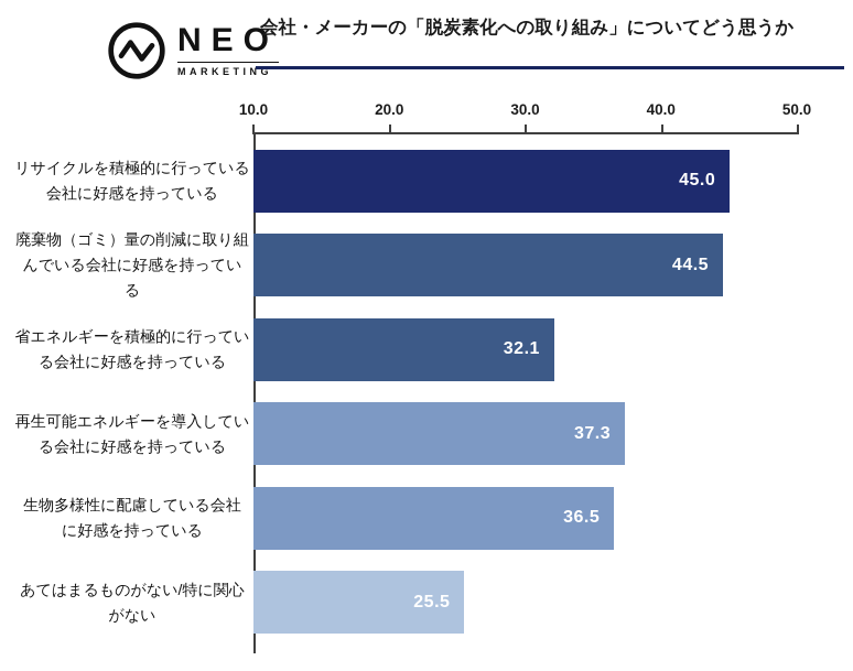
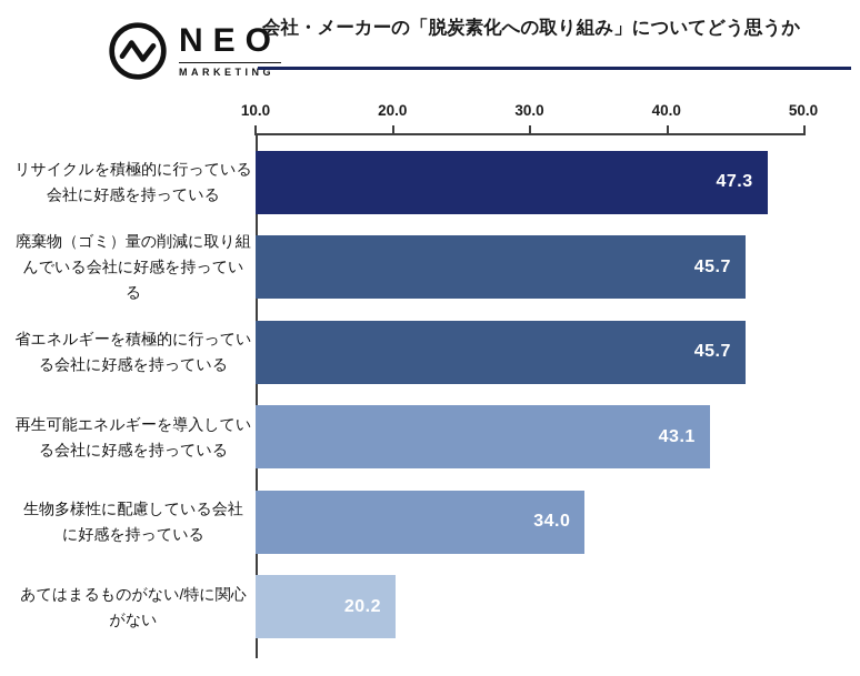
リサイクルを積極的に行っている 会社に好感を持っている: 45.0 -> 47.3
廃棄物（ゴミ）量の削減に取り組 んでいる会社に好感を持ってい る: 44.5 -> 45.7
省エネルギーを積極的に行ってい る会社に好感を持っている: 32.1 -> 45.7
再生可能エネルギーを導入してい る会社に好感を持っている: 37.3 -> 43.1
生物多様性に配慮している会社 に好感を持っている: 36.5 -> 34.0
あてはまるものがない/特に関心 がない: 25.5 -> 20.2
